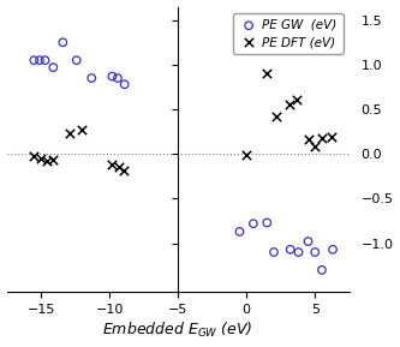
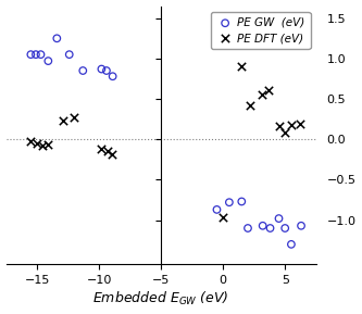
PE DFT (eV)/0: -0.01 -> -0.96
